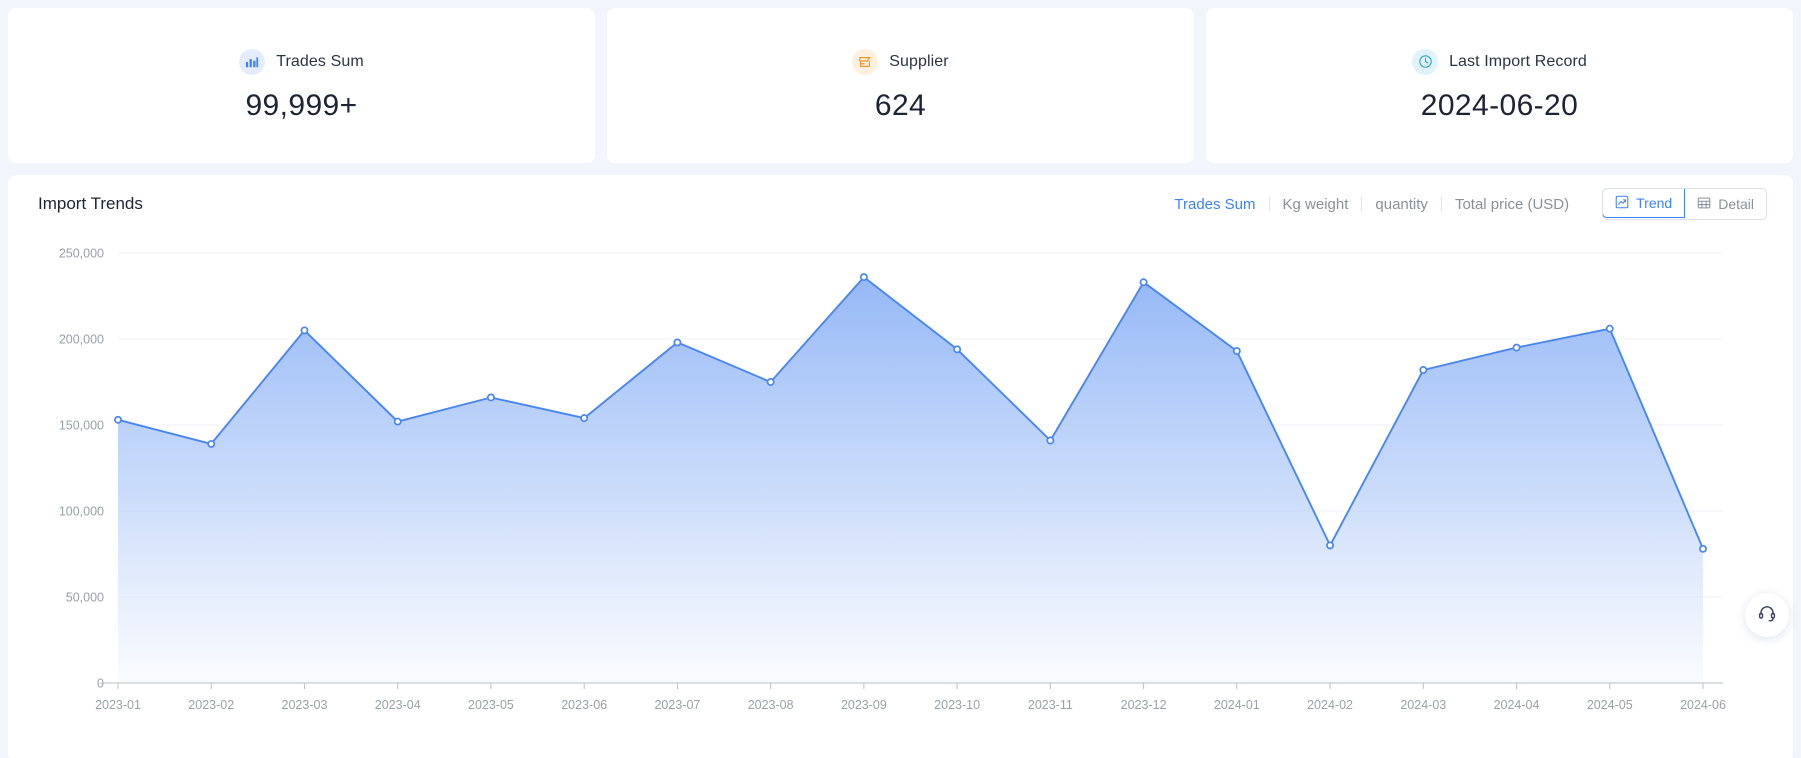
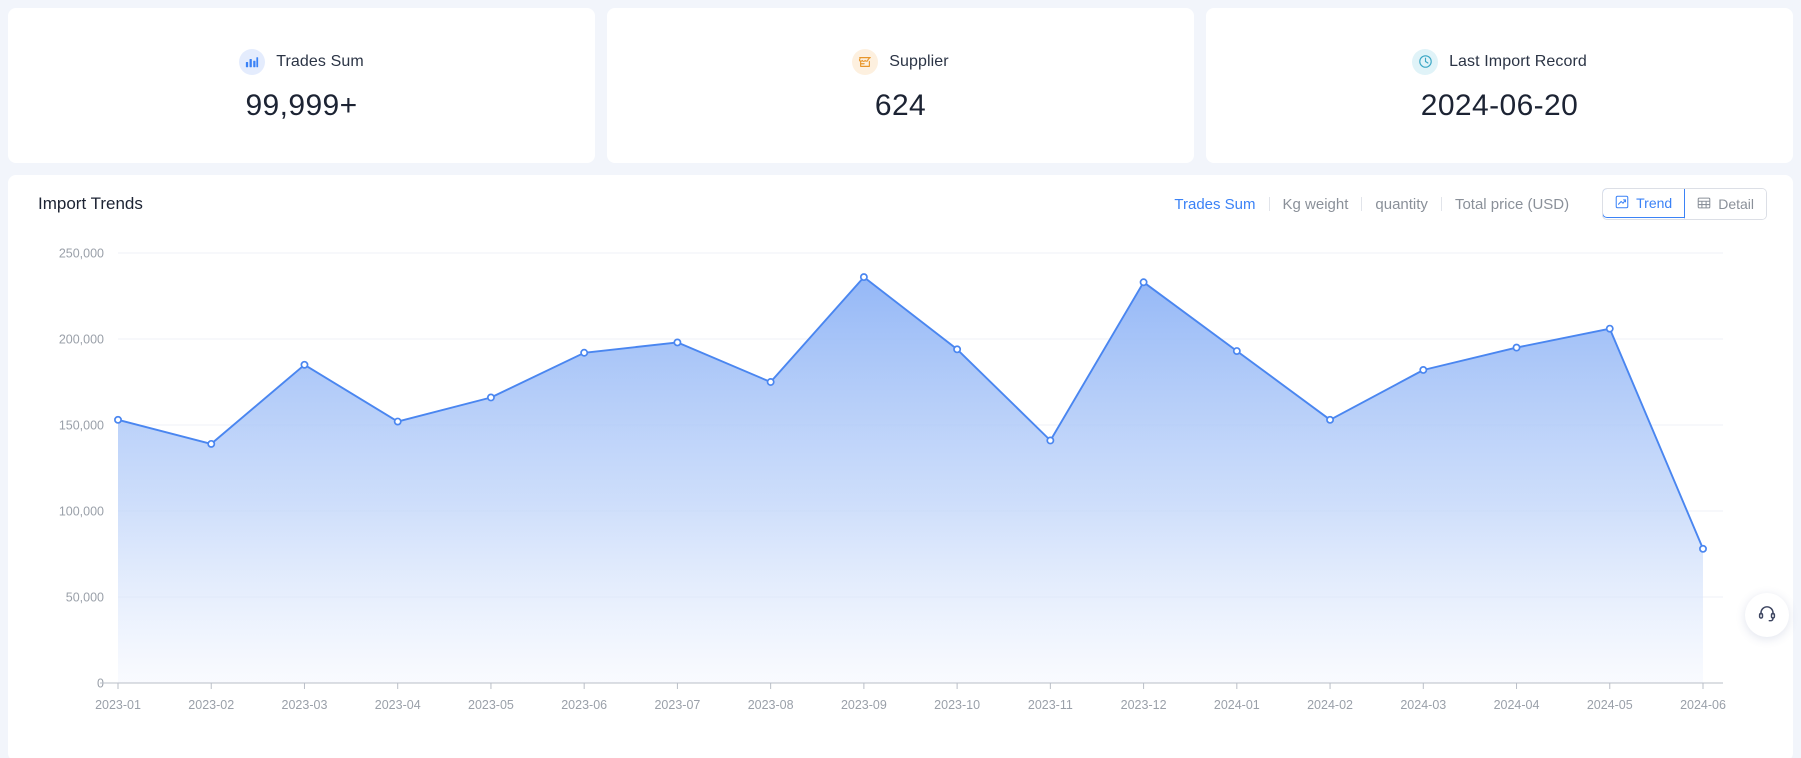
2023-03: 205000 -> 185000
2023-06: 154000 -> 192000
2024-02: 80000 -> 153000
